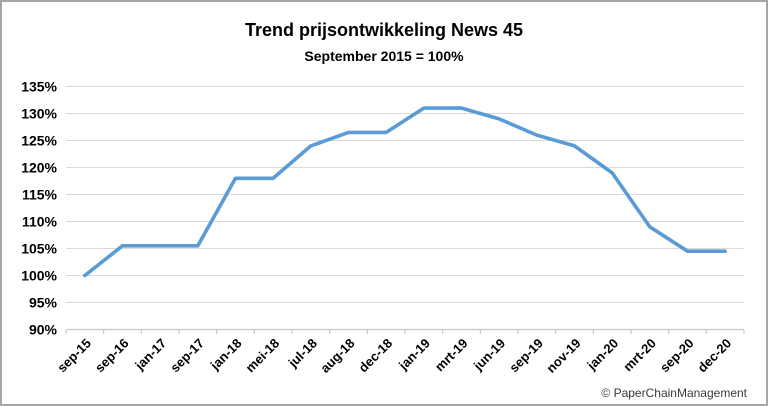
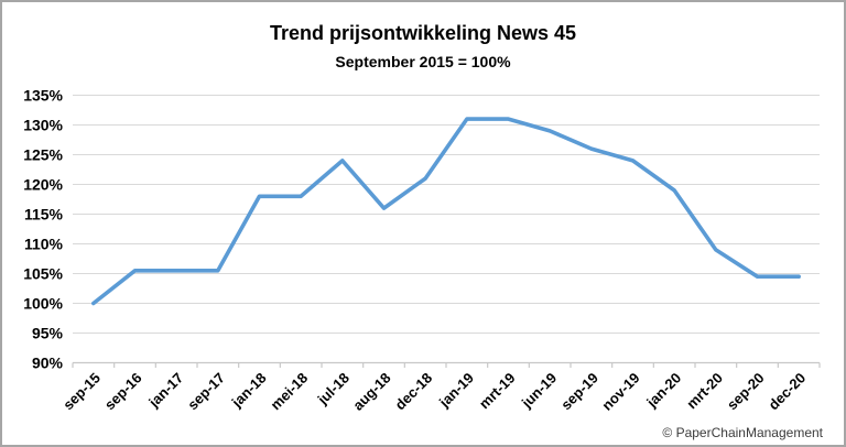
aug-18: 126% -> 116%
dec-18: 126% -> 121%
